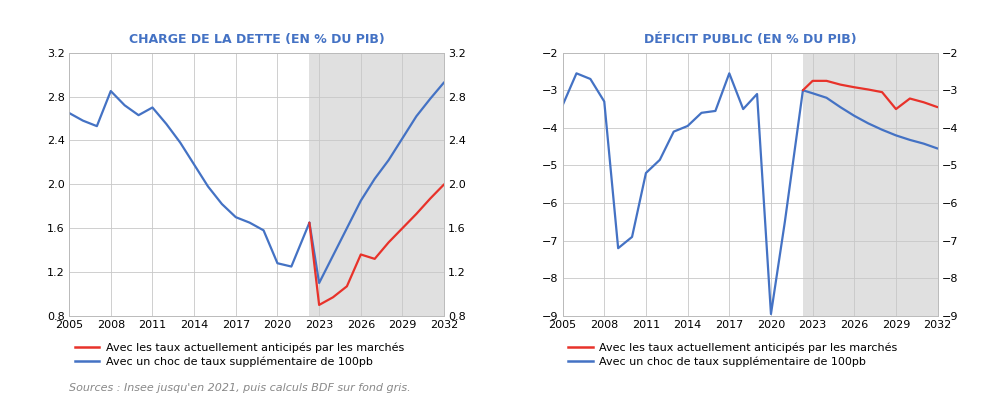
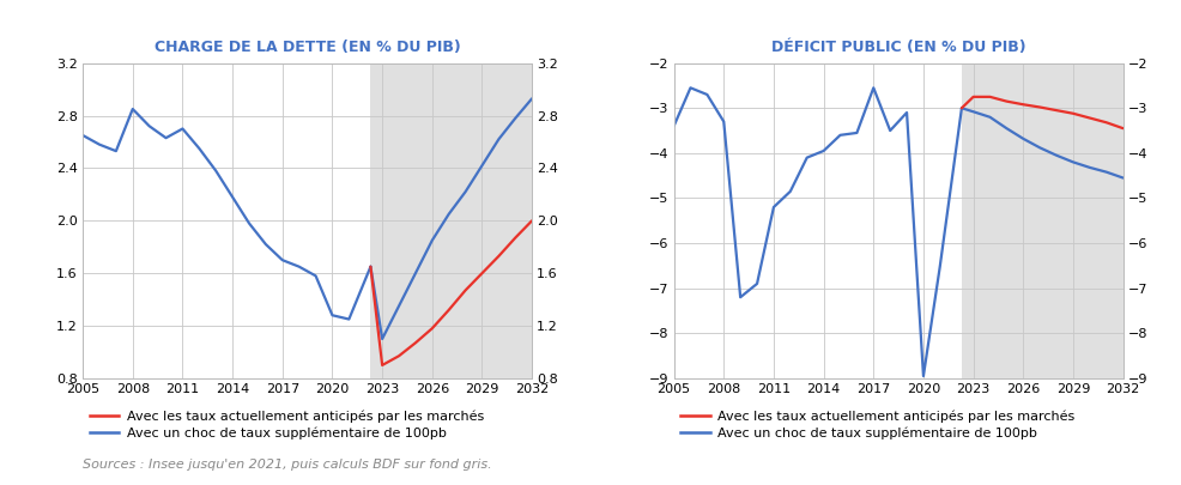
CHARGE DE LA DETTE (EN % DU PIB)/Avec les taux actuellement anticipés par les marchés/2026: 1.36 -> 1.18
DÉFICIT PUBLIC (EN % DU PIB)/Avec les taux actuellement anticipés par les marchés/2029: -3.50 -> -3.12
